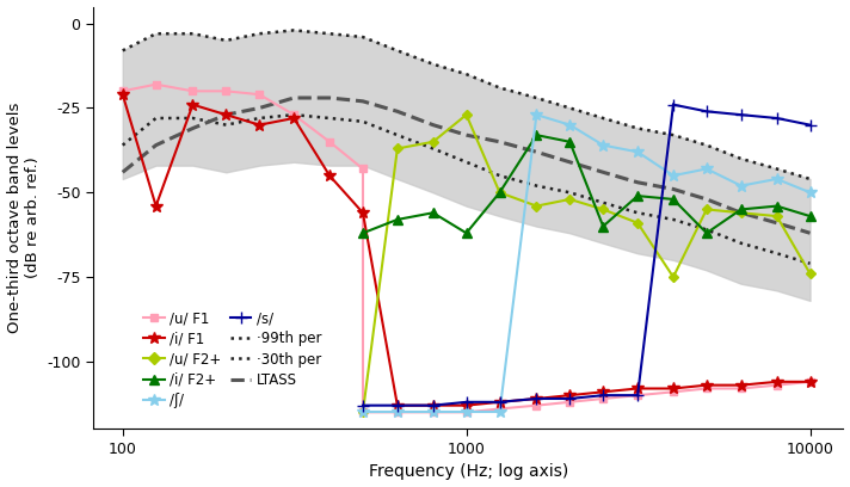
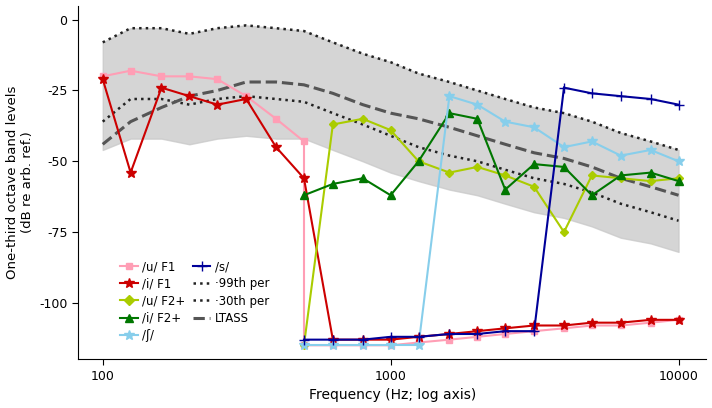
/u/ F2+/1000: -27 -> -39
/u/ F2+/10000: -74 -> -56
